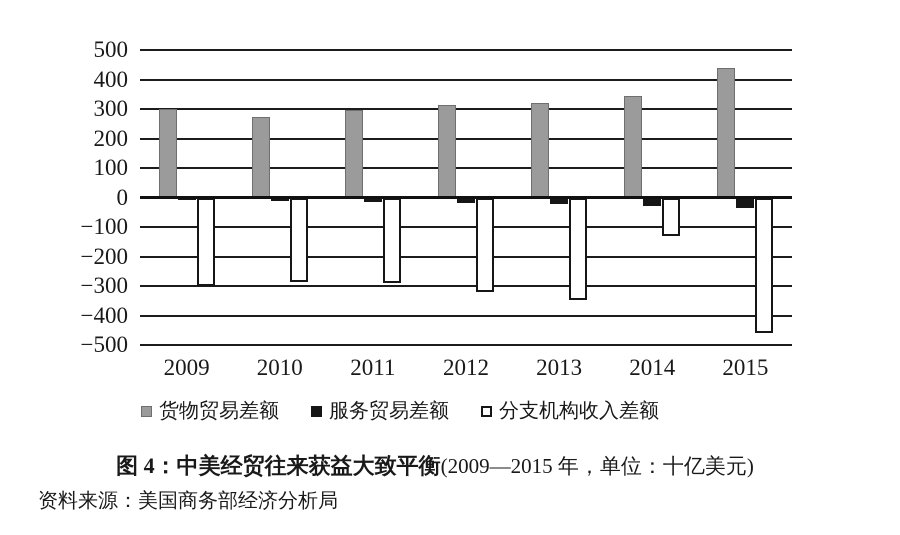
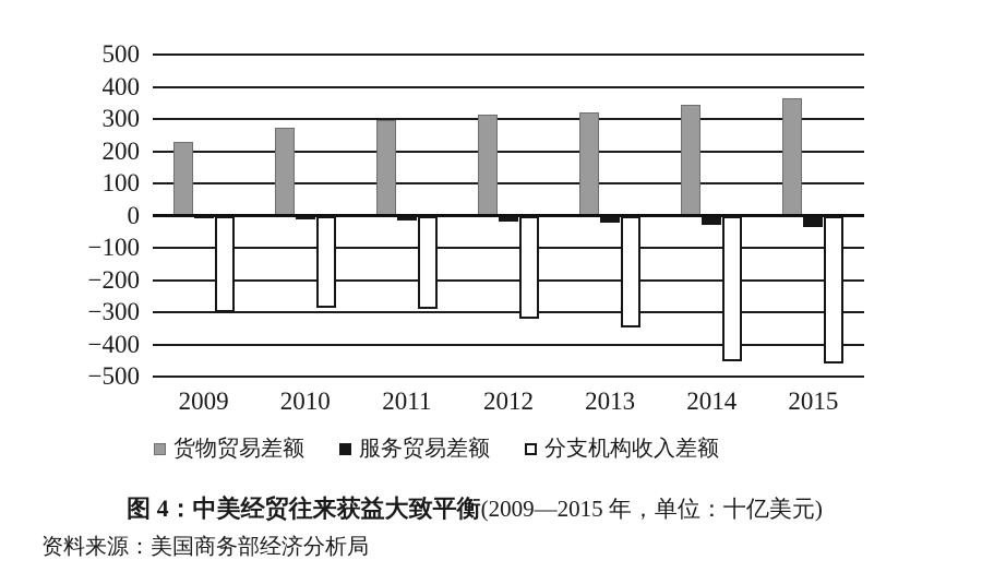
货物贸易差额/2009: 300 -> 230
分支机构收入差额/2014: -130 -> -450
货物贸易差额/2015: 440 -> 370
